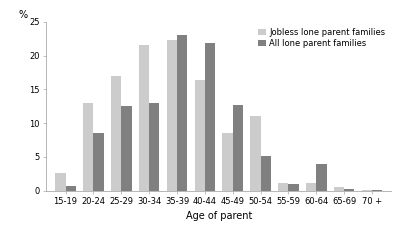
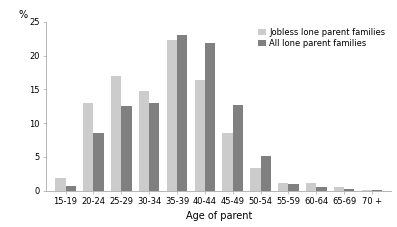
Jobless lone parent families/15-19: 2.6 -> 1.8
Jobless lone parent families/30-34: 21.6 -> 14.8
Jobless lone parent families/50-54: 11.0 -> 3.3
All lone parent families/60-64: 4.0 -> 0.5
